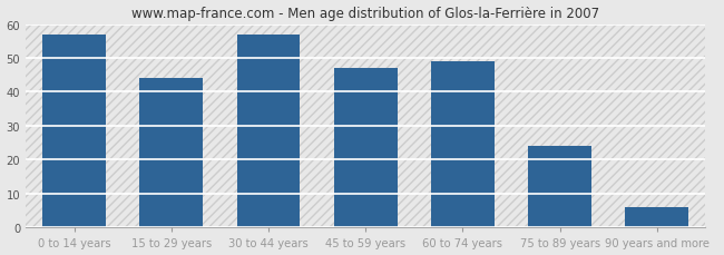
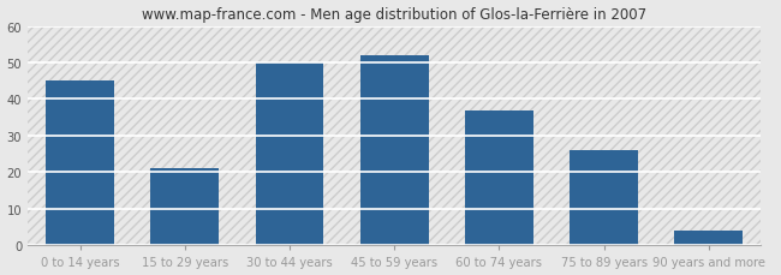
0 to 14 years: 57 -> 45
15 to 29 years: 44 -> 21
30 to 44 years: 57 -> 50
45 to 59 years: 47 -> 52
60 to 74 years: 49 -> 37
75 to 89 years: 24 -> 26
90 years and more: 6 -> 4
